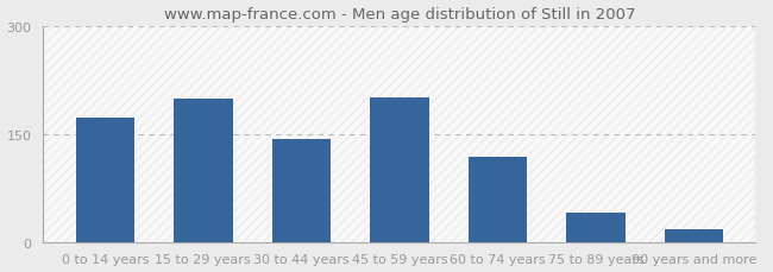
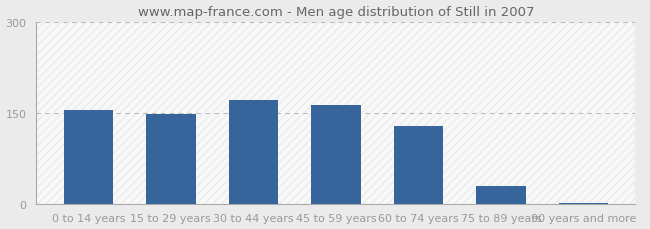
0 to 14 years: 172 -> 155
15 to 29 years: 198 -> 148
30 to 44 years: 142 -> 170
45 to 59 years: 200 -> 163
60 to 74 years: 118 -> 128
75 to 89 years: 40 -> 30
90 years and more: 18 -> 2
